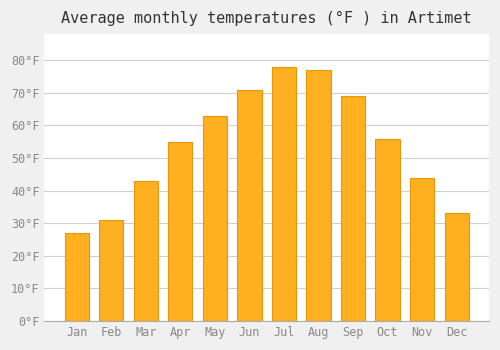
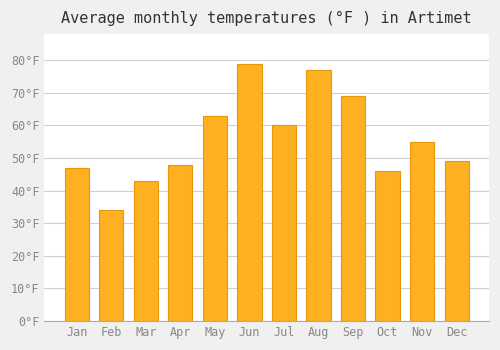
Jan: 27°F -> 47°F
Feb: 31°F -> 34°F
Apr: 55°F -> 48°F
Jun: 71°F -> 79°F
Jul: 78°F -> 60°F
Oct: 56°F -> 46°F
Nov: 44°F -> 55°F
Dec: 33°F -> 49°F
